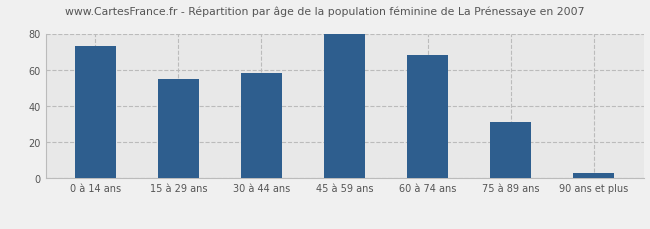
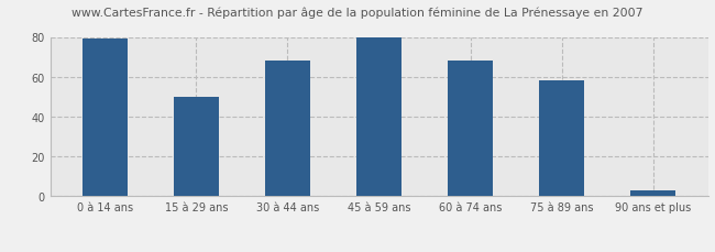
0 à 14 ans: 73 -> 79
15 à 29 ans: 55 -> 50
30 à 44 ans: 58 -> 68
75 à 89 ans: 31 -> 58
